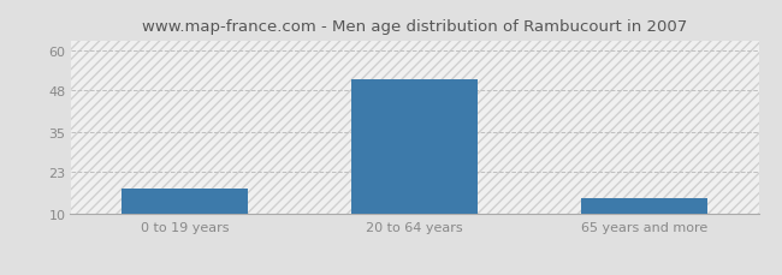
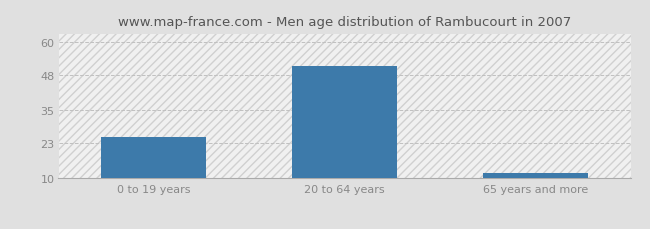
0 to 19 years: 18 -> 25
65 years and more: 15 -> 12
